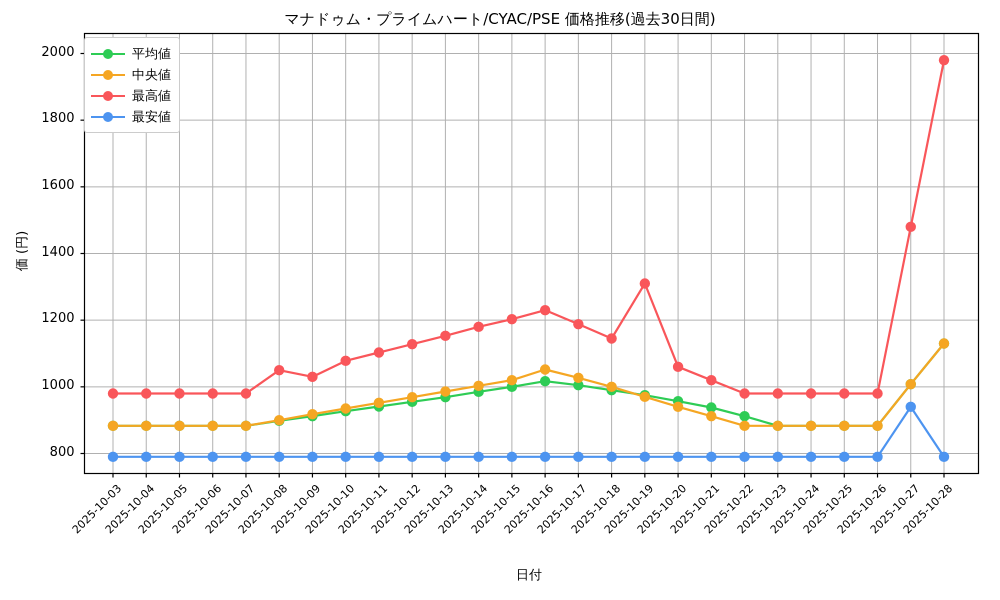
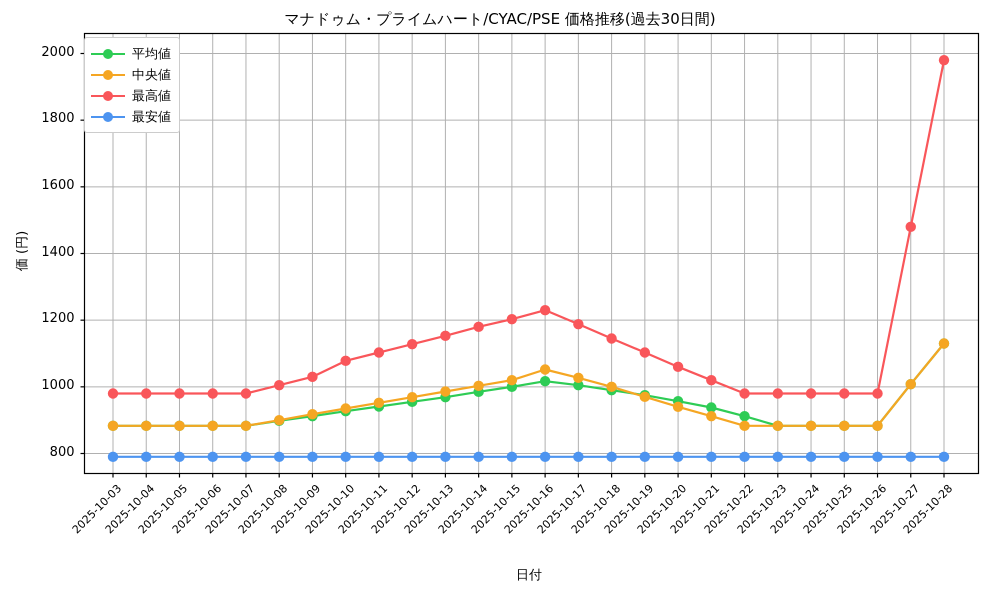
最高値/2025-10-08: 1050 -> 1000
最高値/2025-10-19: 1310 -> 1100
最安値/2025-10-27: 940 -> 790
